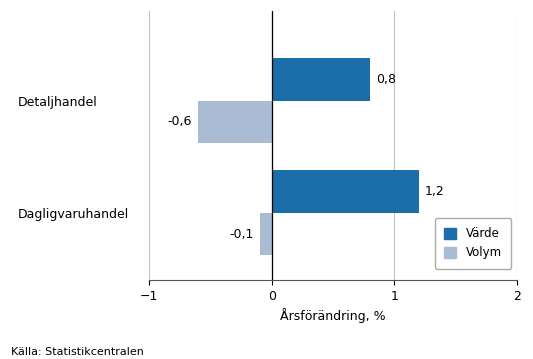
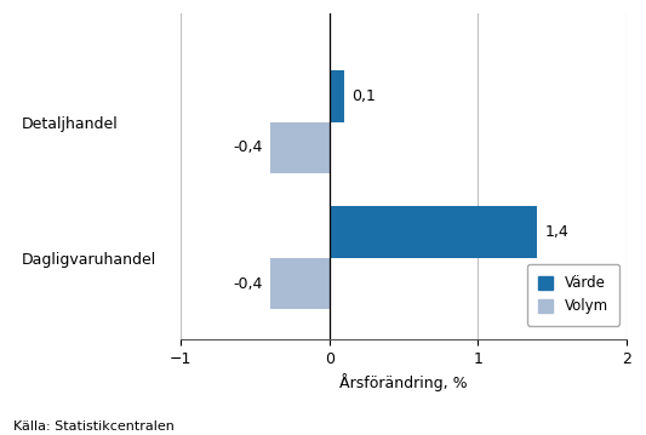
Värde/Detaljhandel: 0,8 -> 0,1
Volym/Detaljhandel: -0,6 -> -0,4
Värde/Dagligvaruhandel: 1,2 -> 1,4
Volym/Dagligvaruhandel: -0,1 -> -0,4
